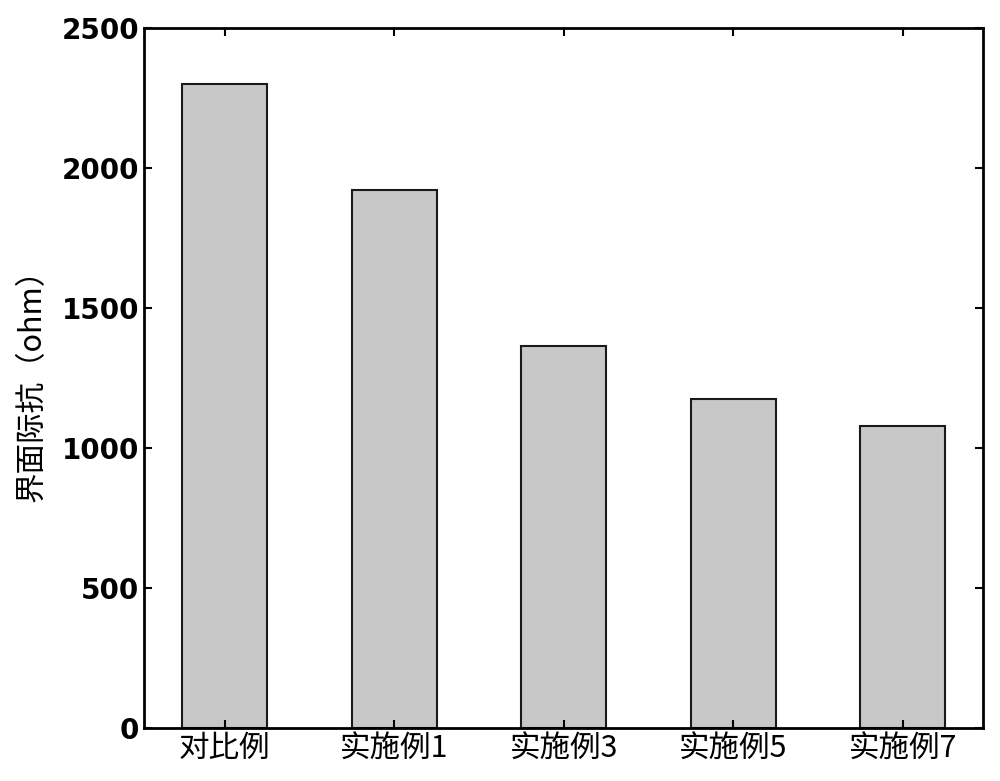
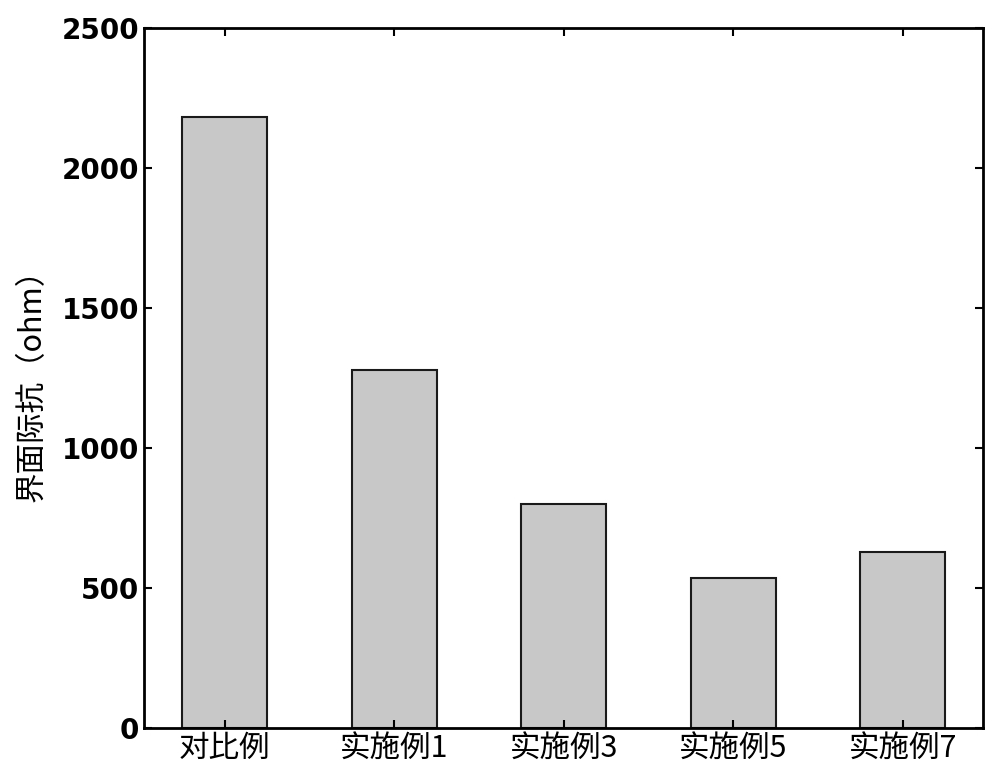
对比例: 2300 -> 2180
实施例1: 1920 -> 1280
实施例3: 1365 -> 800
实施例5: 1175 -> 535
实施例7: 1080 -> 630
